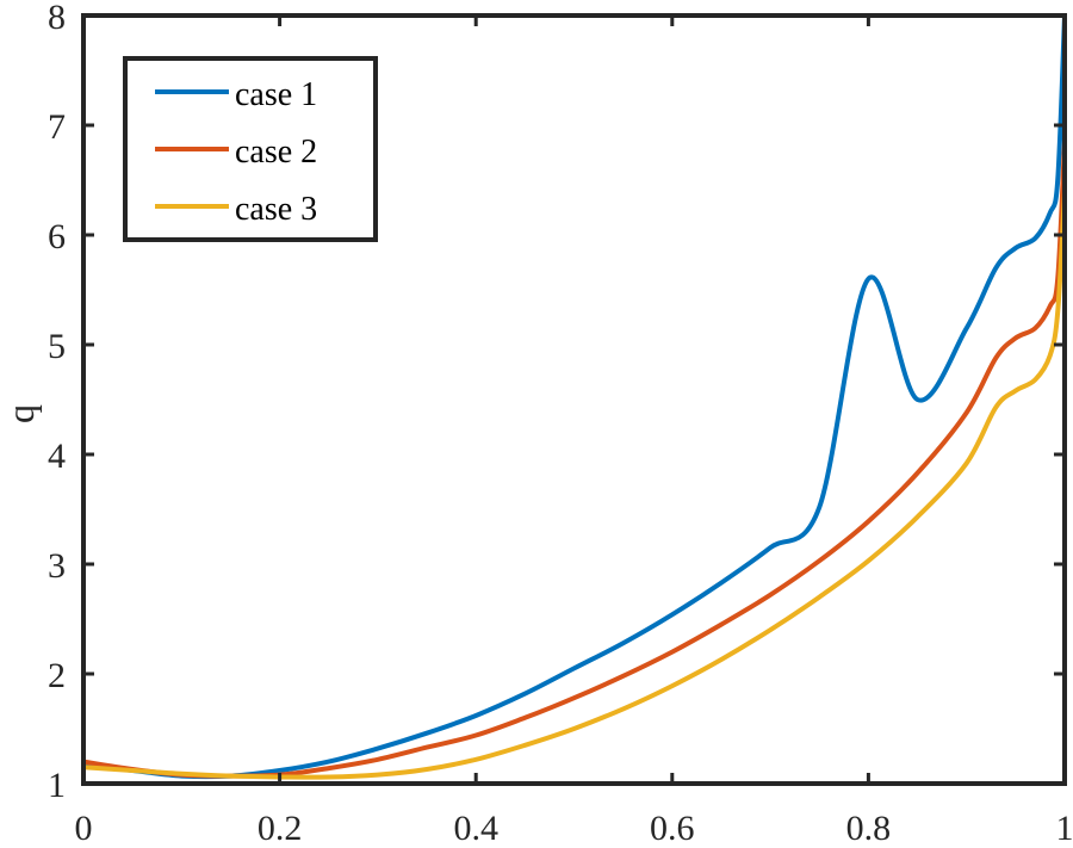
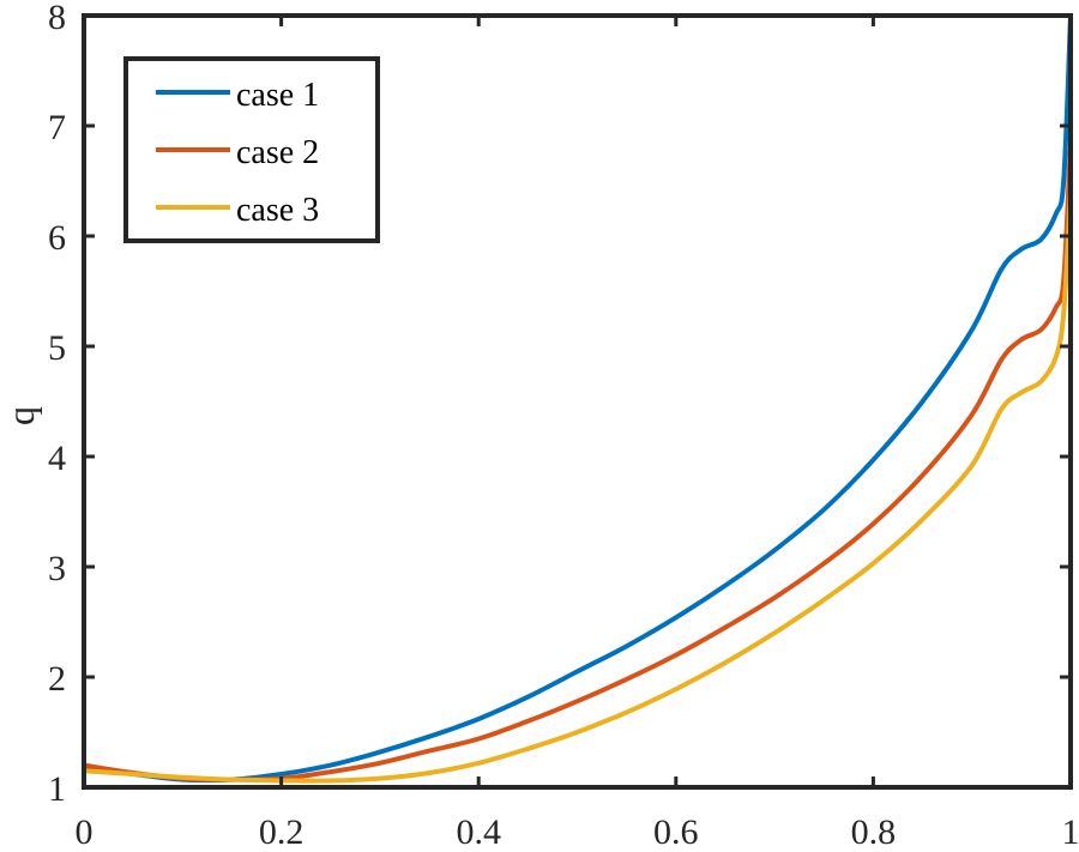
case 1/0.8: 5.6 -> 4.0
